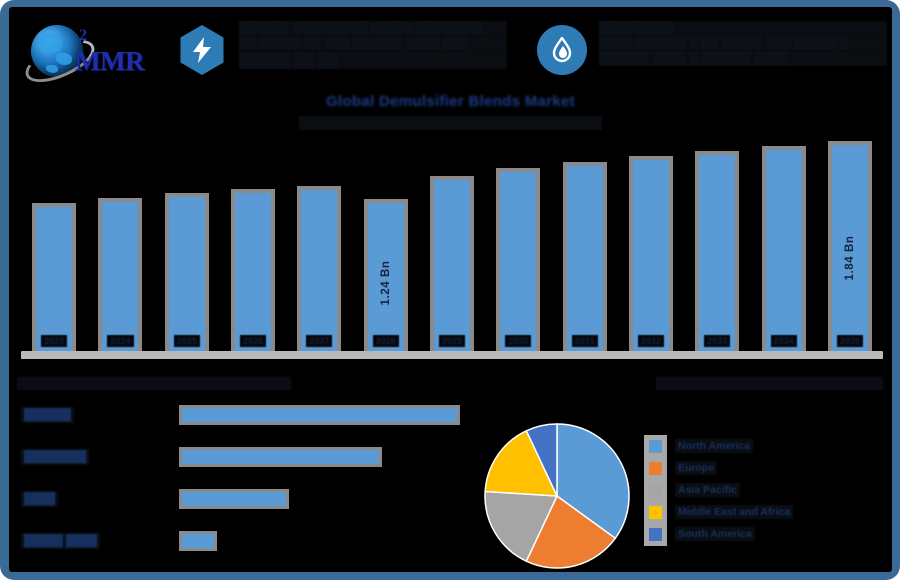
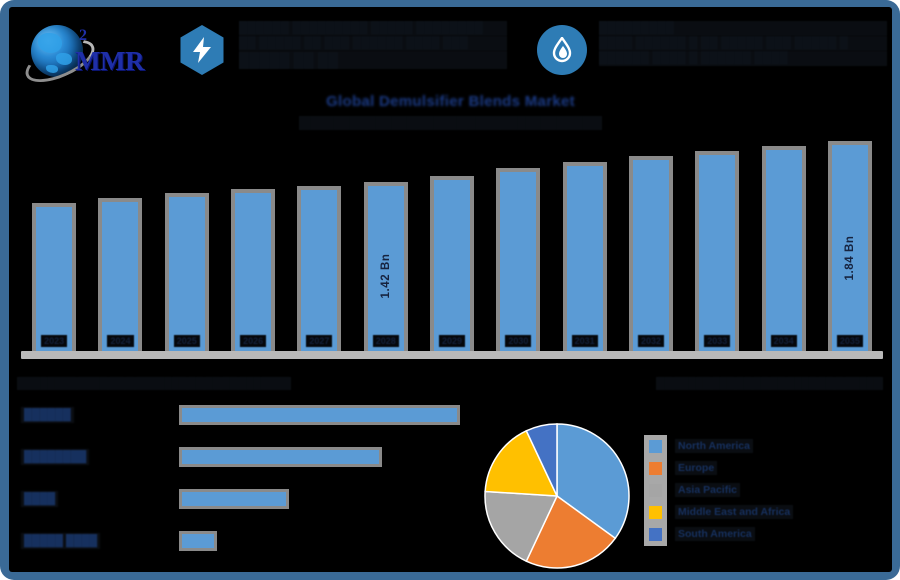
2028: 1.24 -> 1.42
